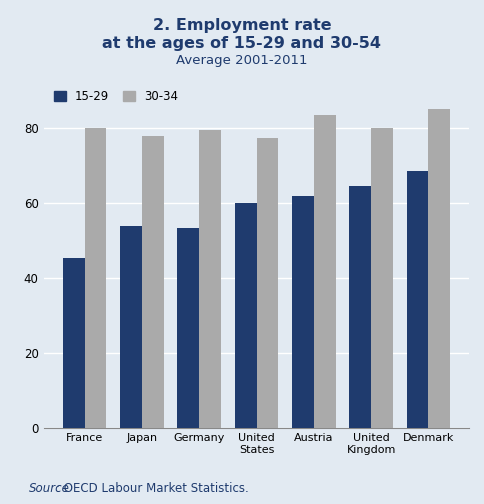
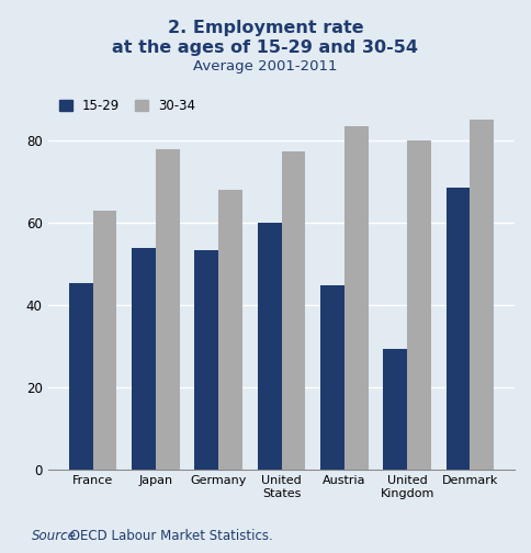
30-34/France: 80.0 -> 63.0
30-34/Germany: 79.5 -> 68.0
15-29/Austria: 62.0 -> 45.0
15-29/United Kingdom: 64.5 -> 29.5
